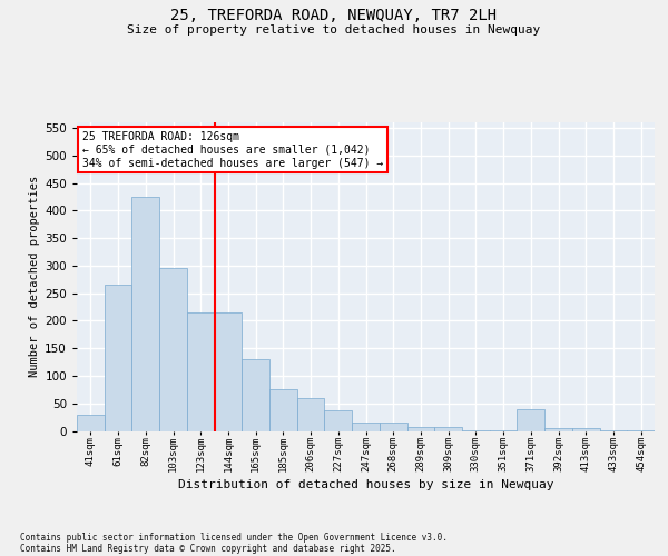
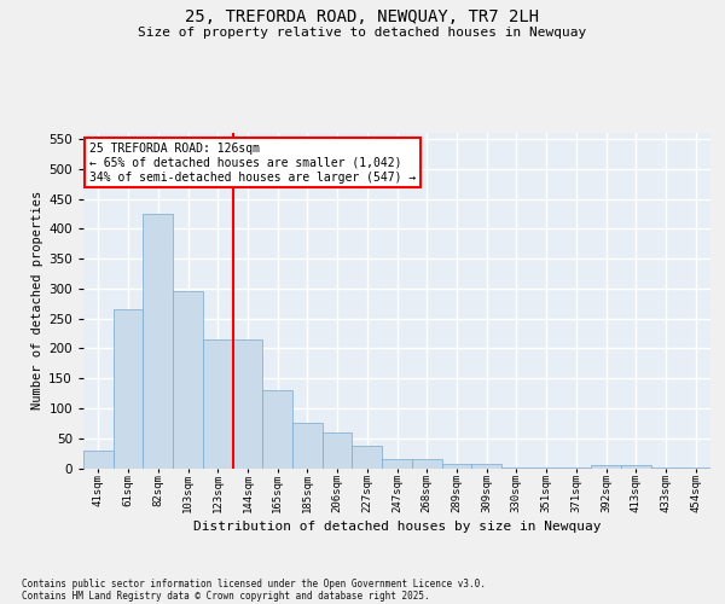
371sqm: 40 -> 1
